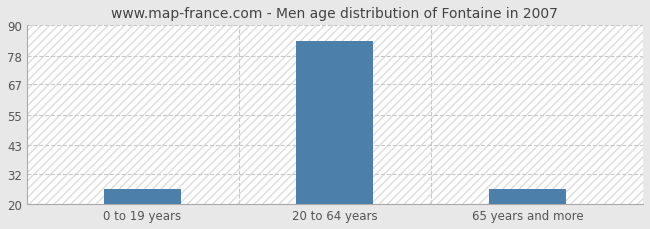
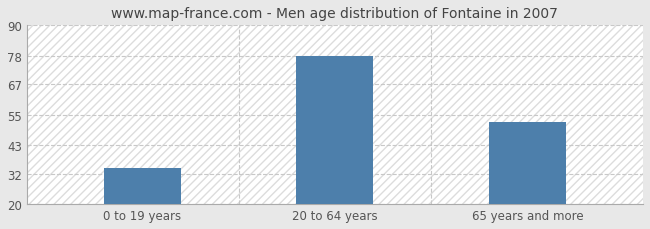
0 to 19 years: 26 -> 34
20 to 64 years: 84 -> 78
65 years and more: 26 -> 52
